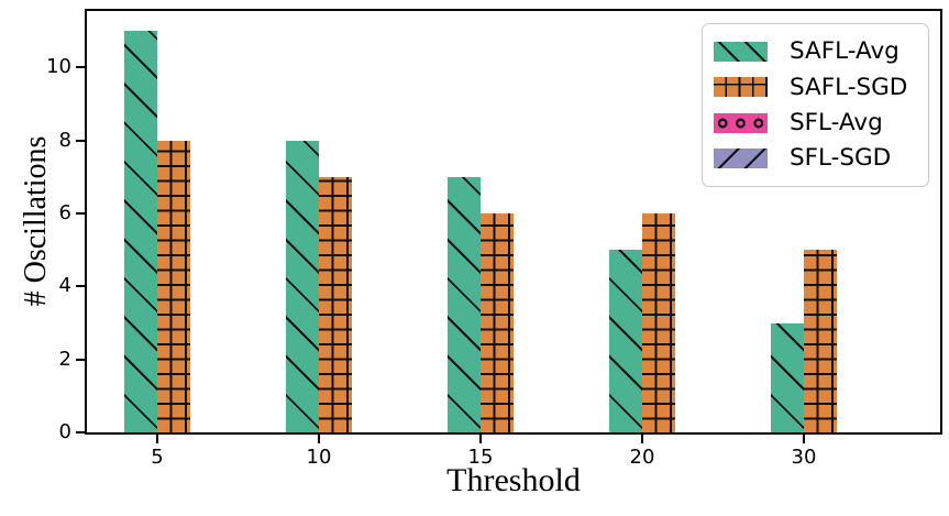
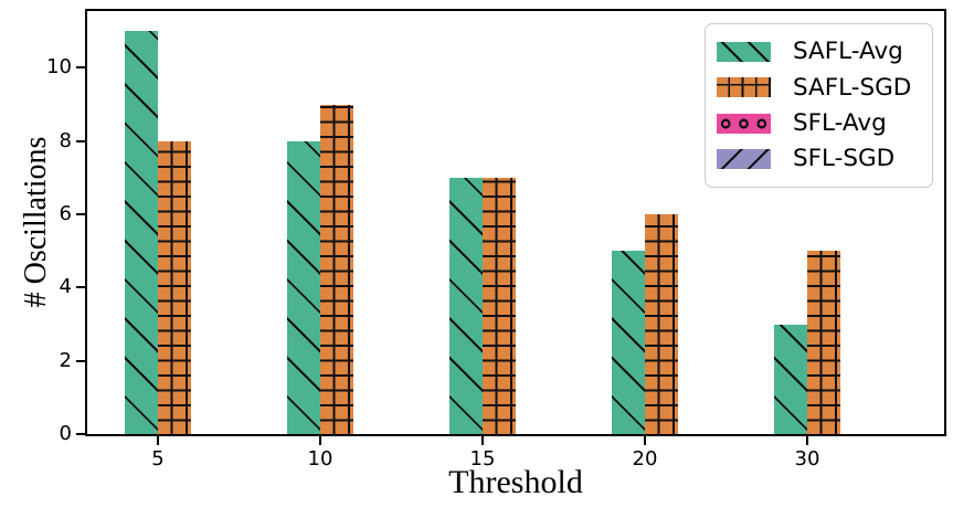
SAFL-SGD/10: 7 -> 9
SAFL-SGD/15: 6 -> 7
